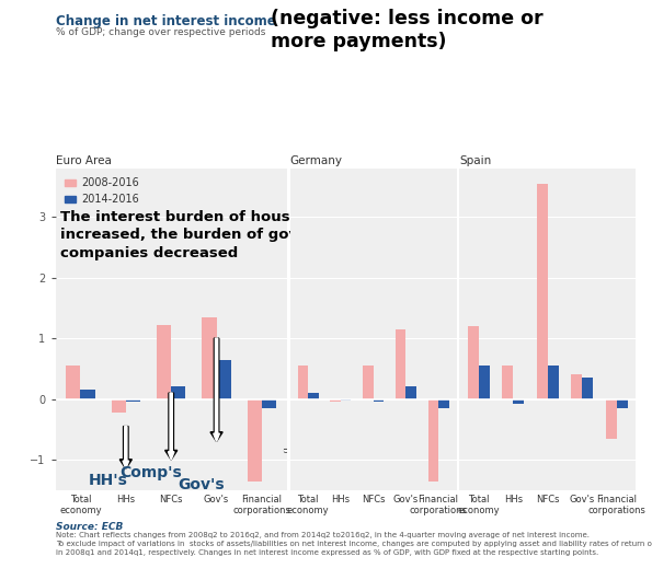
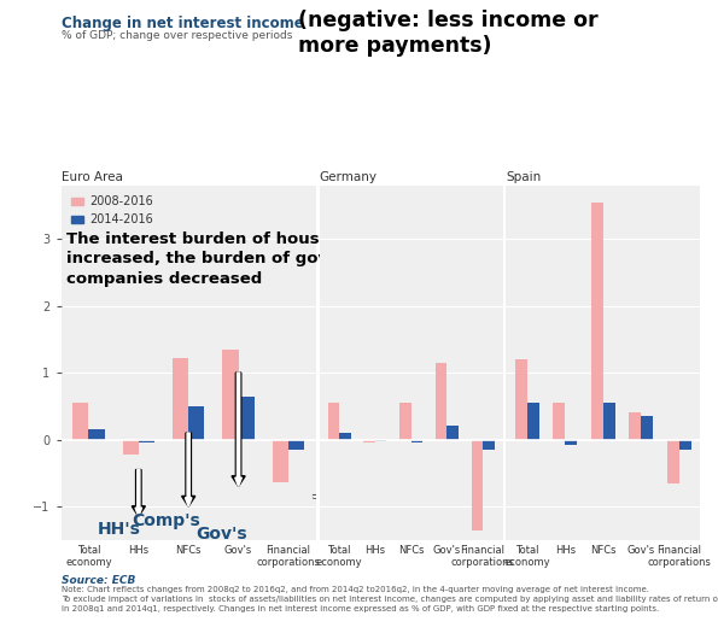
Euro Area/2014-2016/NFCs: 0.20 -> 0.50
Euro Area/2008-2016/Financial corporations: -1.35 -> -0.64
